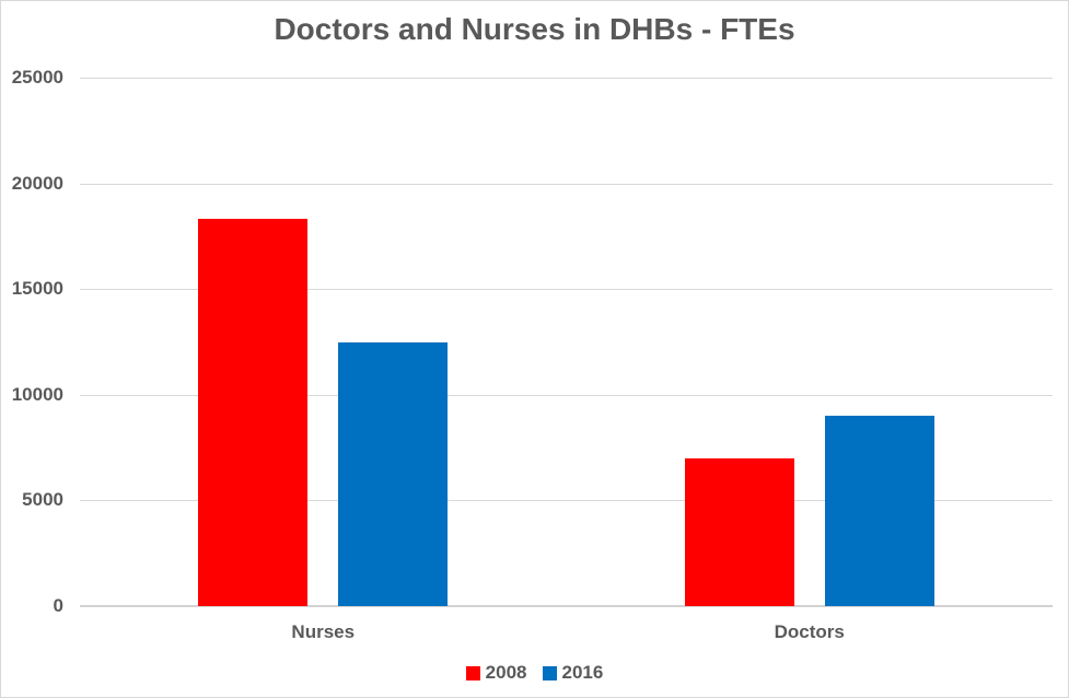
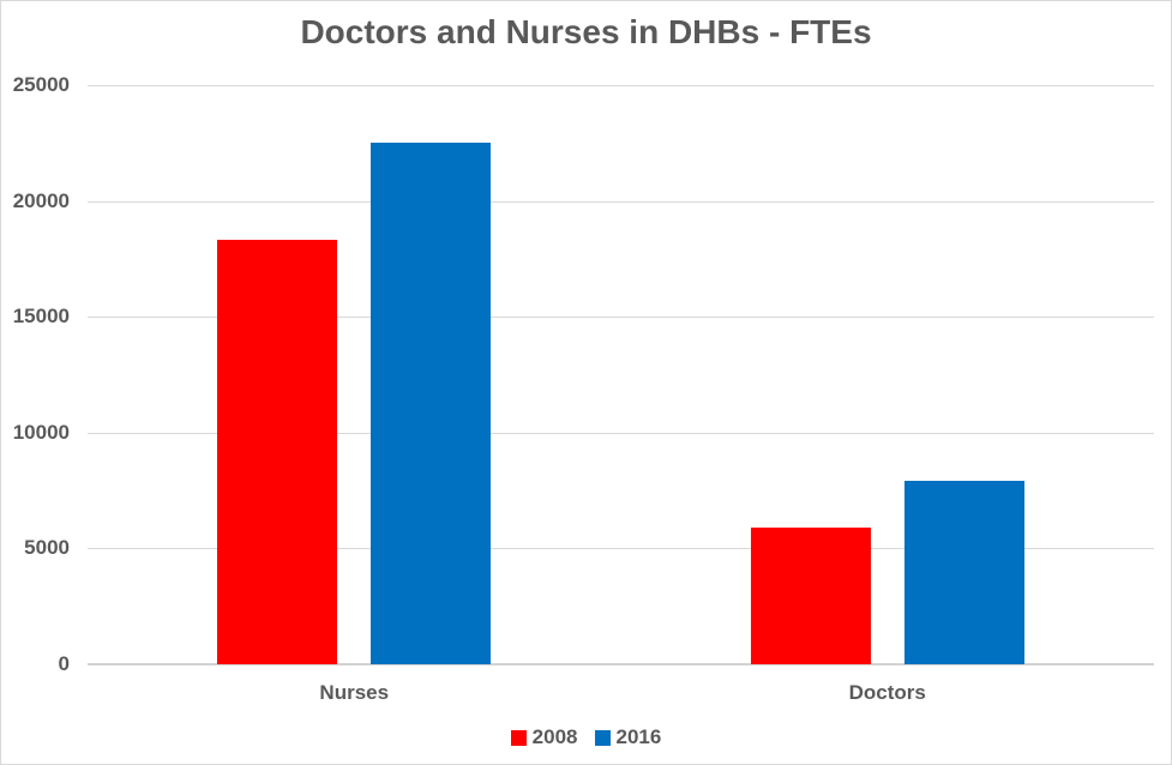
2016/Nurses: 12500 -> 22500
2008/Doctors: 7000 -> 5900
2016/Doctors: 9000 -> 7900
